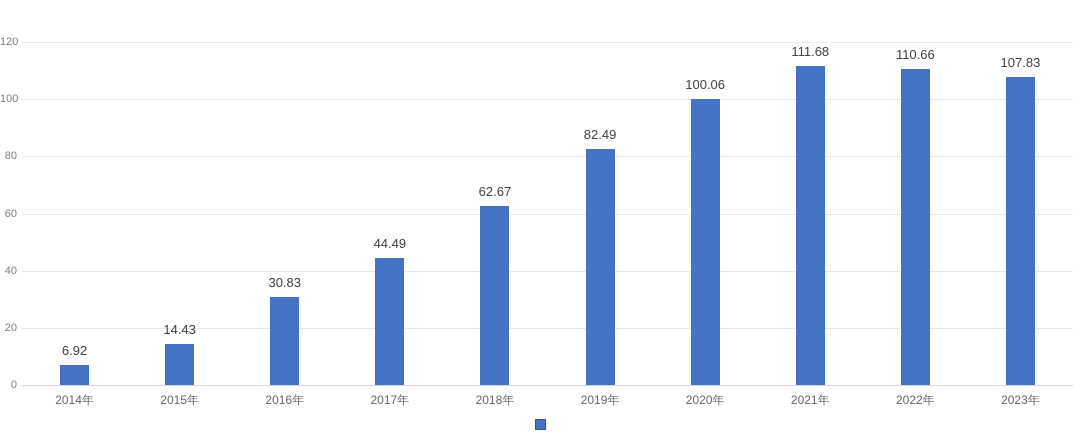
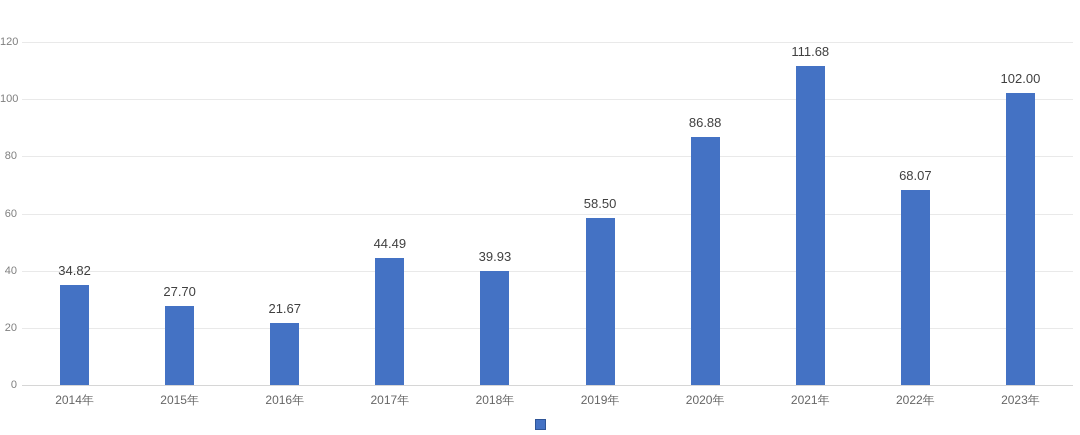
2014年: 6.92 -> 34.82
2015年: 14.43 -> 27.70
2016年: 30.83 -> 21.67
2018年: 62.67 -> 39.93
2019年: 82.49 -> 58.50
2020年: 100.06 -> 86.88
2022年: 110.66 -> 68.07
2023年: 107.83 -> 102.00
